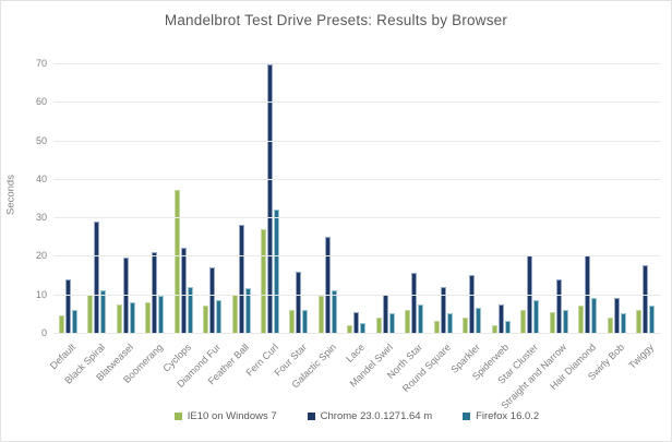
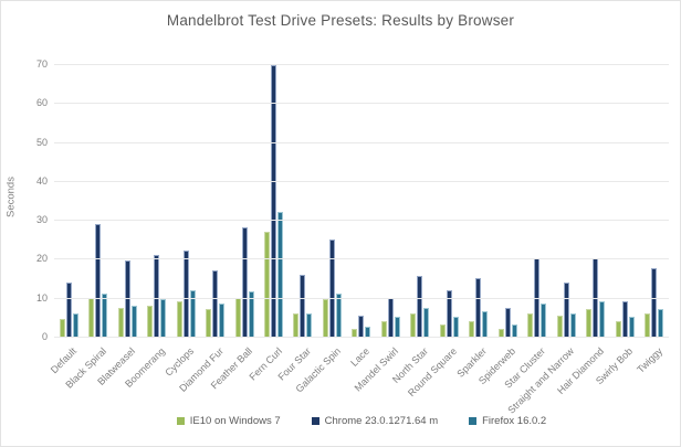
IE10 on Windows 7/Cyclops: 37 -> 9
